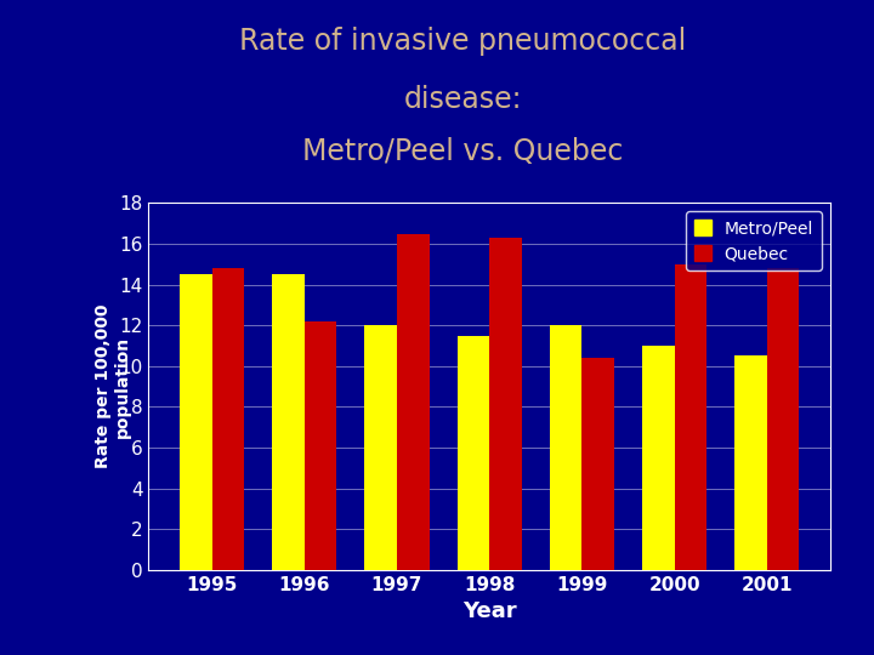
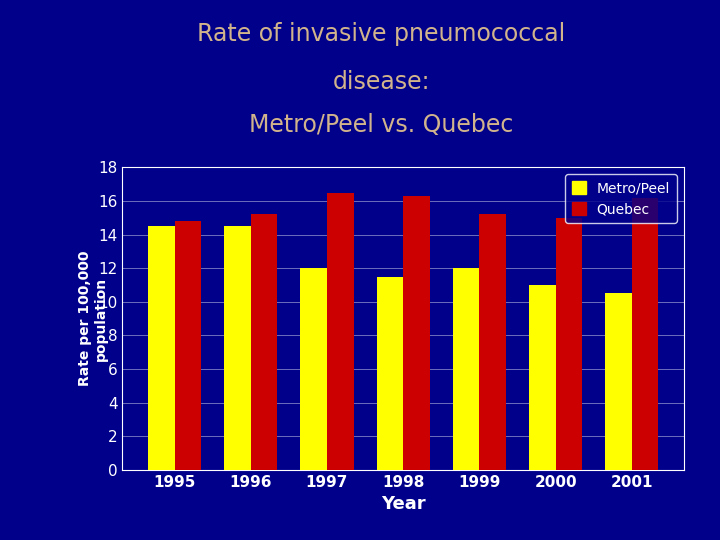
Quebec/1996: 12.2 -> 15.2
Quebec/1999: 10.4 -> 15.2
Quebec/2001: 14.8 -> 16.2
